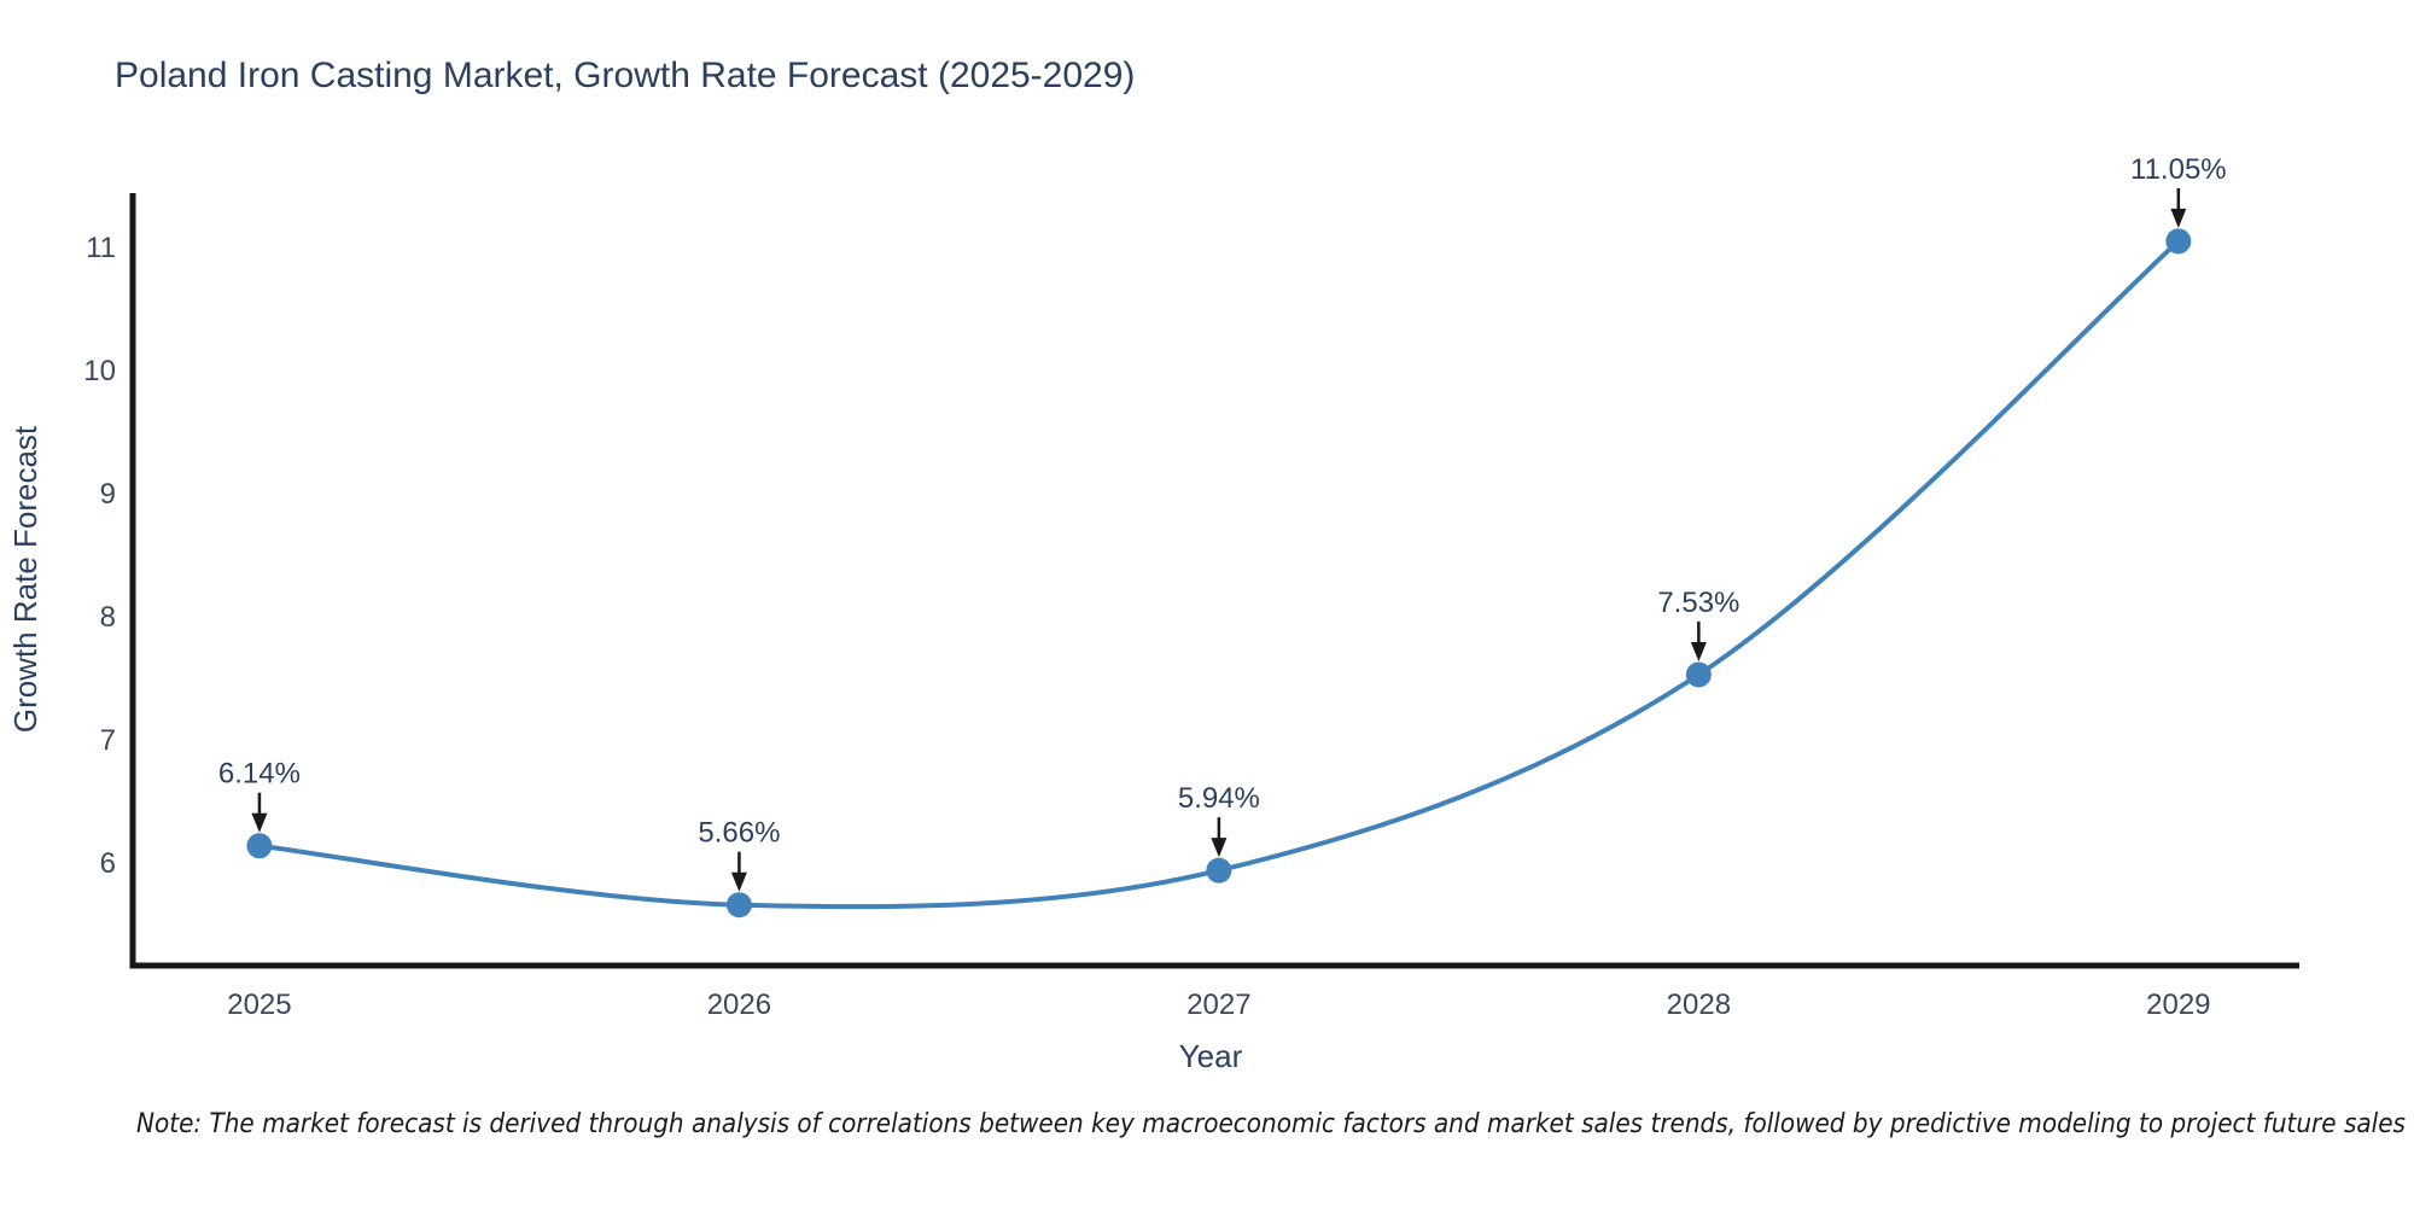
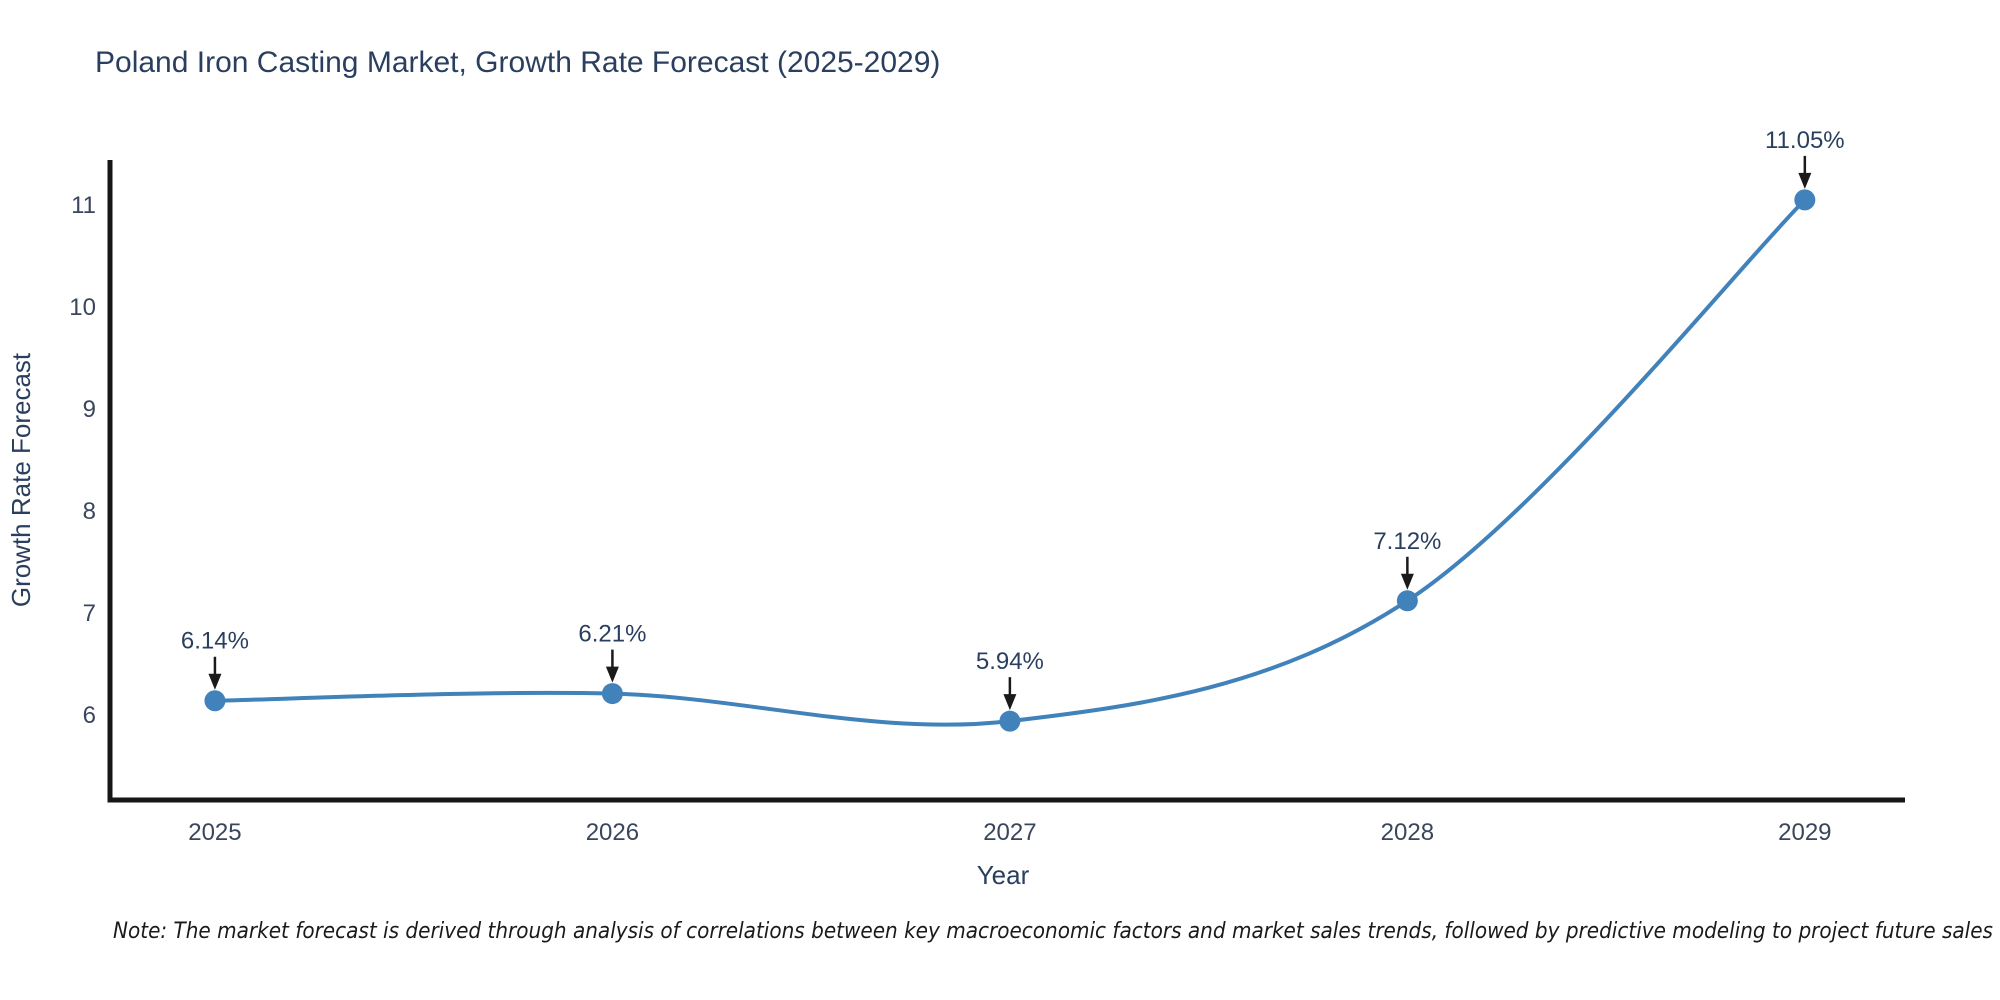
2026: 5.66% -> 6.21%
2028: 7.53% -> 7.12%
